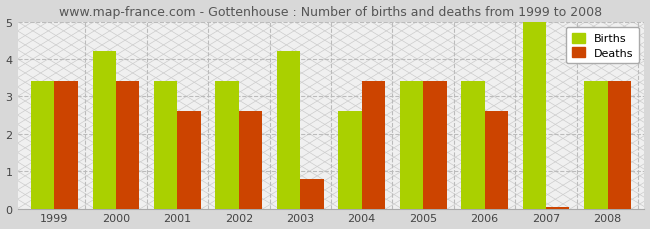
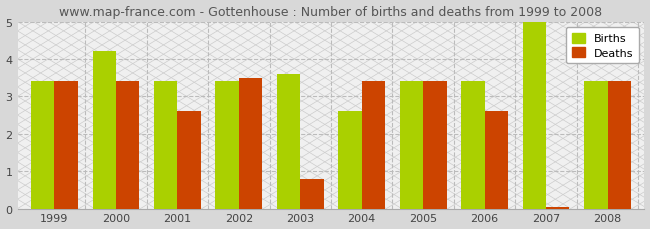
Deaths/2002: 2.60 -> 3.50
Births/2003: 4.2 -> 3.6
